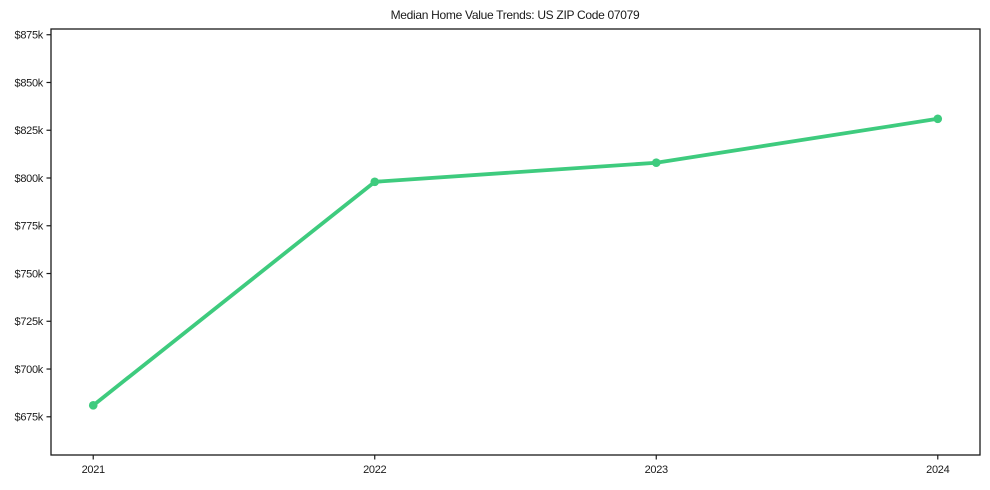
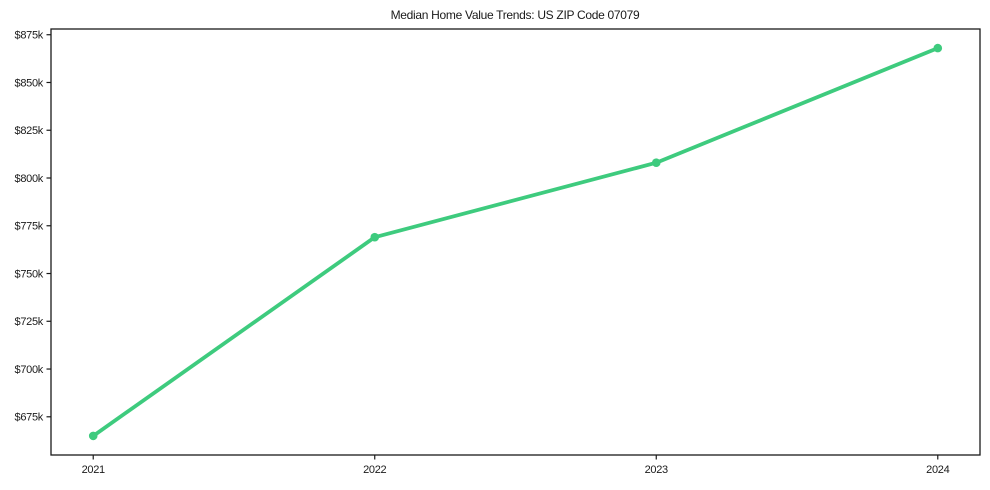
2021: $681k -> $665k
2022: $798k -> $769k
2024: $831k -> $868k
